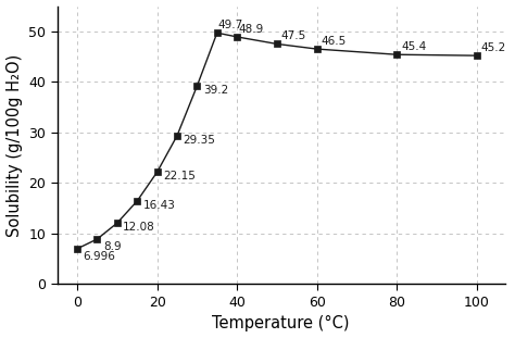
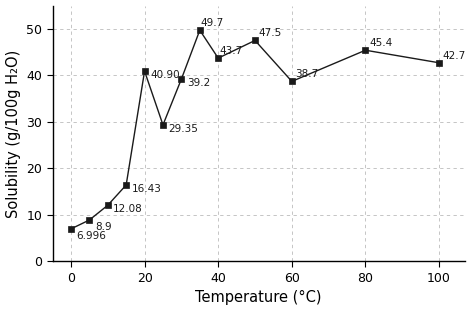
20: 22.15 -> 40.90
40: 48.9 -> 43.7
60: 46.5 -> 38.7
100: 45.2 -> 42.7
